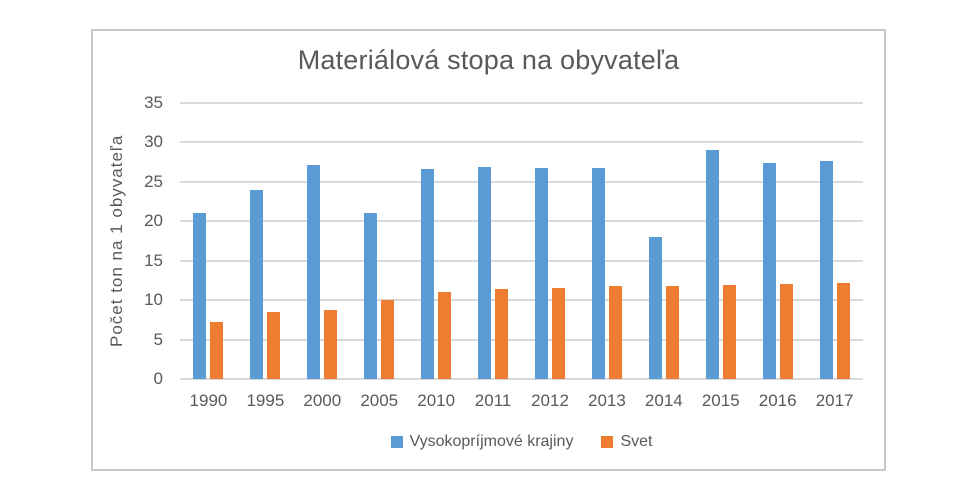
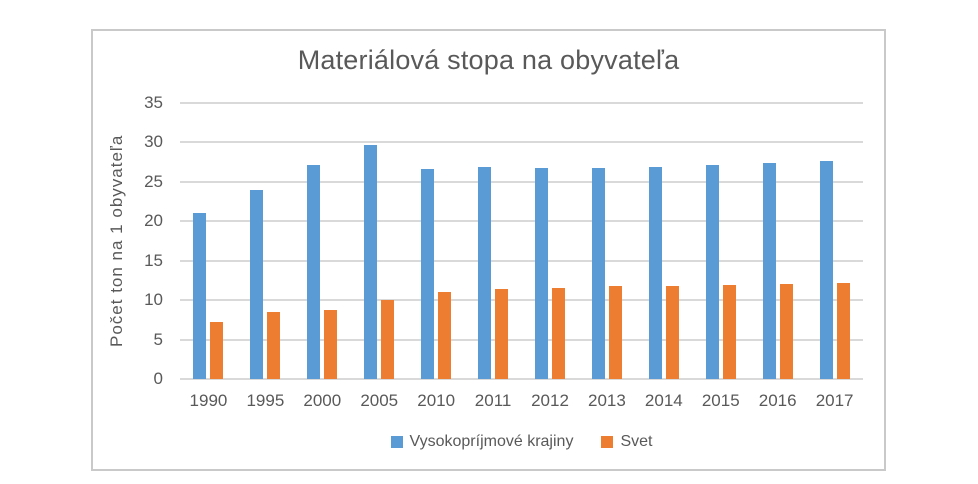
Vysokopríjmové krajiny/2005: 21 -> 30
Vysokopríjmové krajiny/2014: 18 -> 27
Vysokopríjmové krajiny/2015: 29 -> 27
